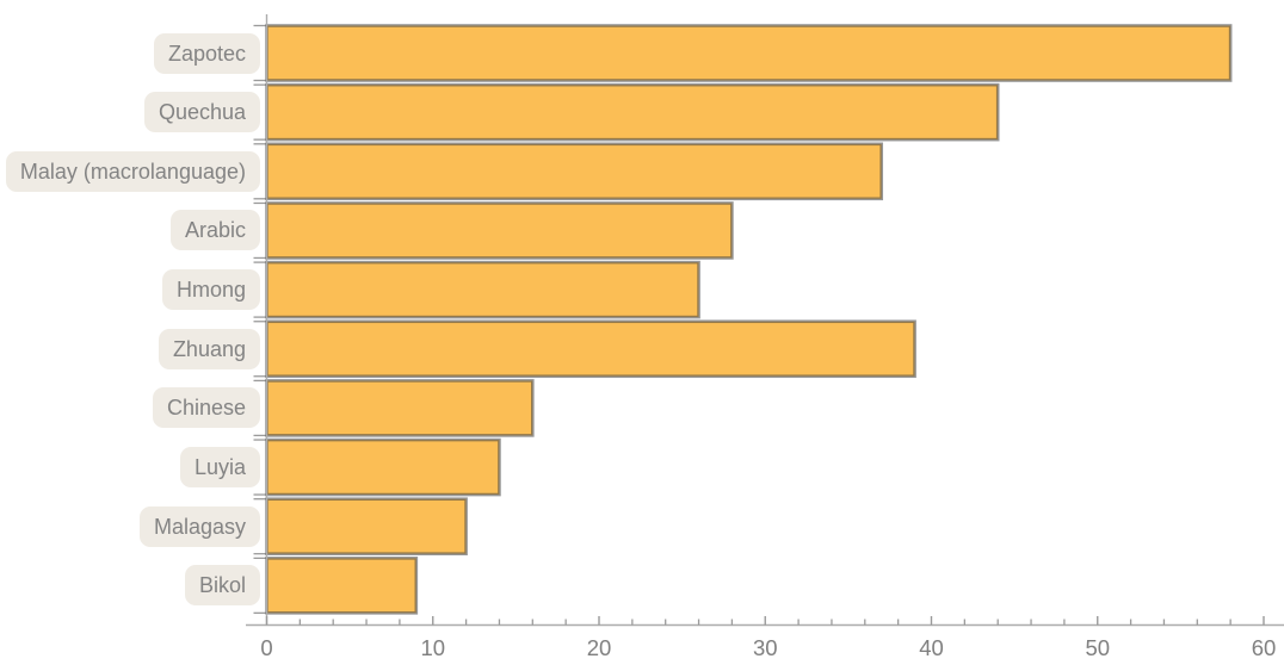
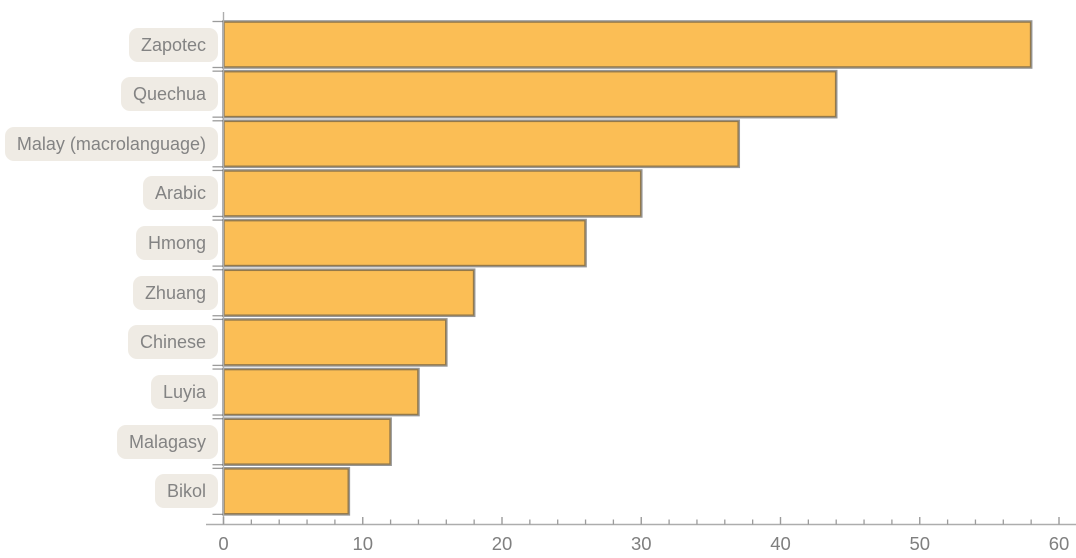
Arabic: 28 -> 30
Zhuang: 39 -> 18
